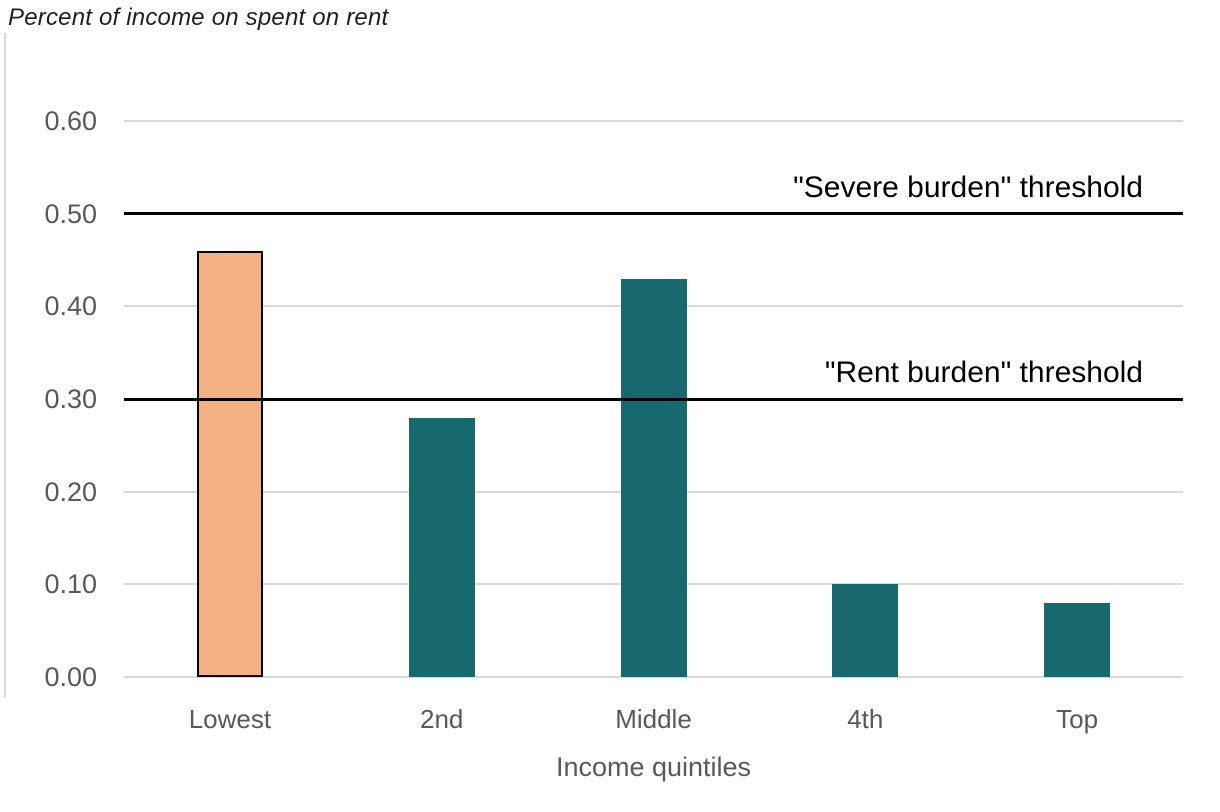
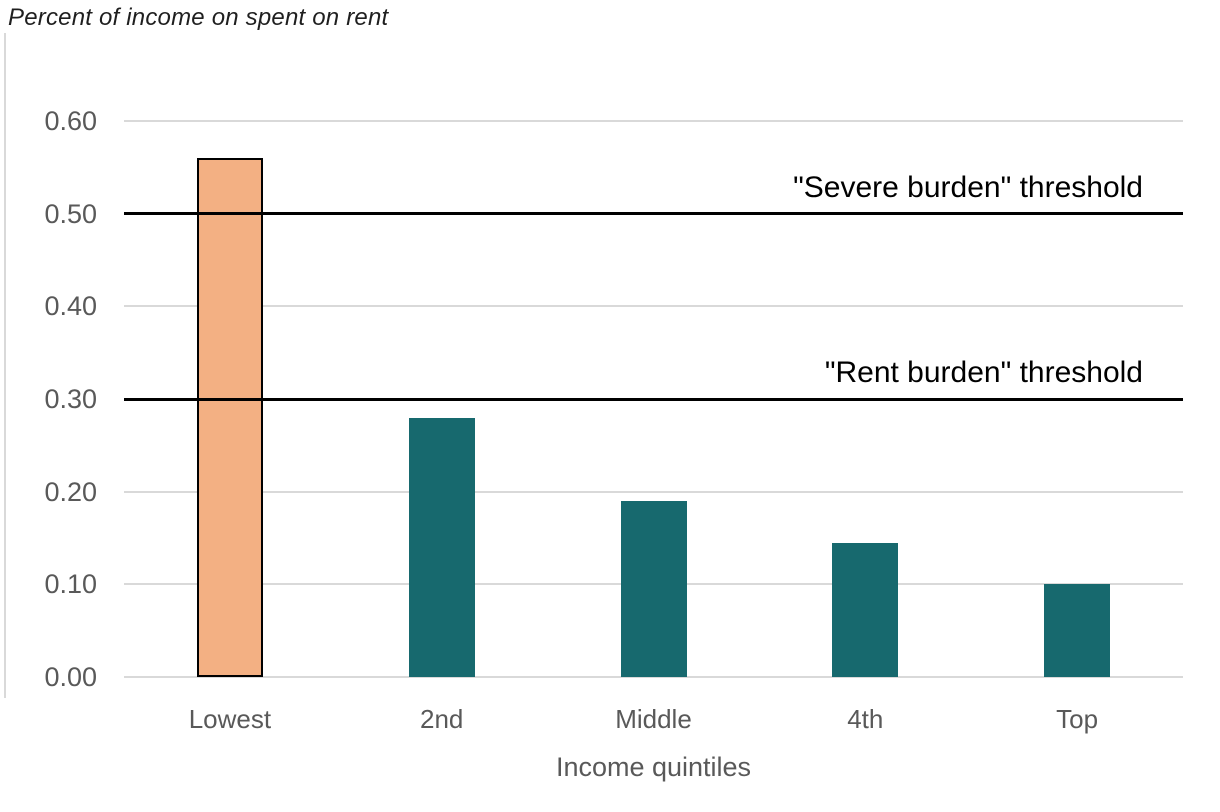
Lowest: 0.46 -> 0.56
Middle: 0.43 -> 0.19
4th: 0.10 -> 0.14
Top: 0.08 -> 0.10
